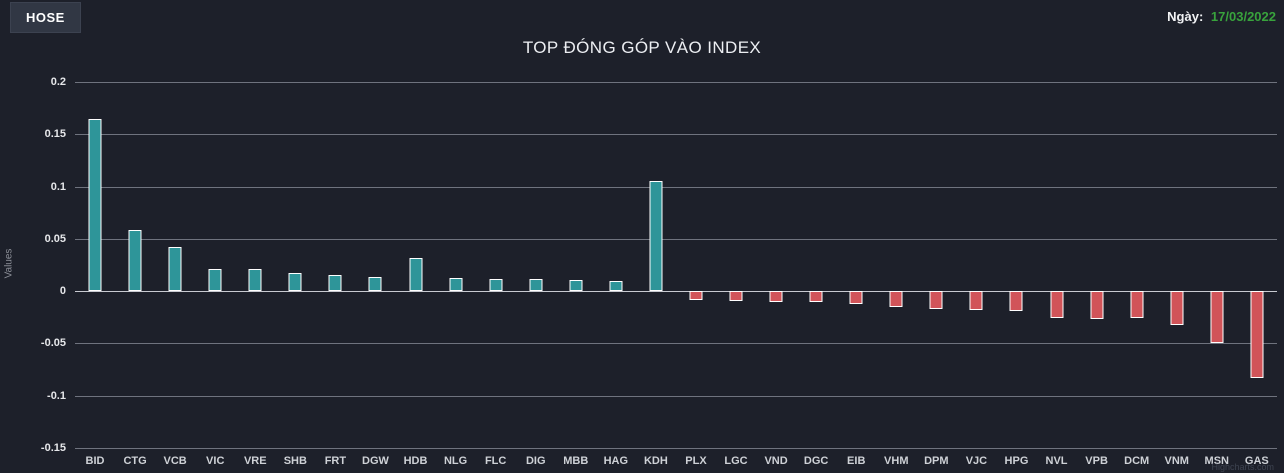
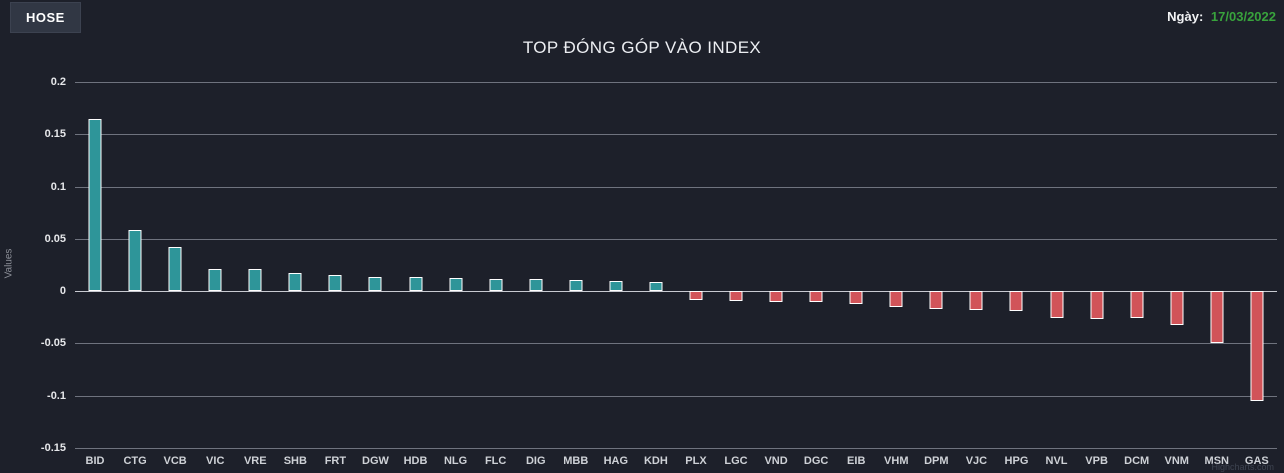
HDB: 0.032 -> 0.014
KDH: 0.105 -> 0.009
GAS: -0.083 -> -0.105
